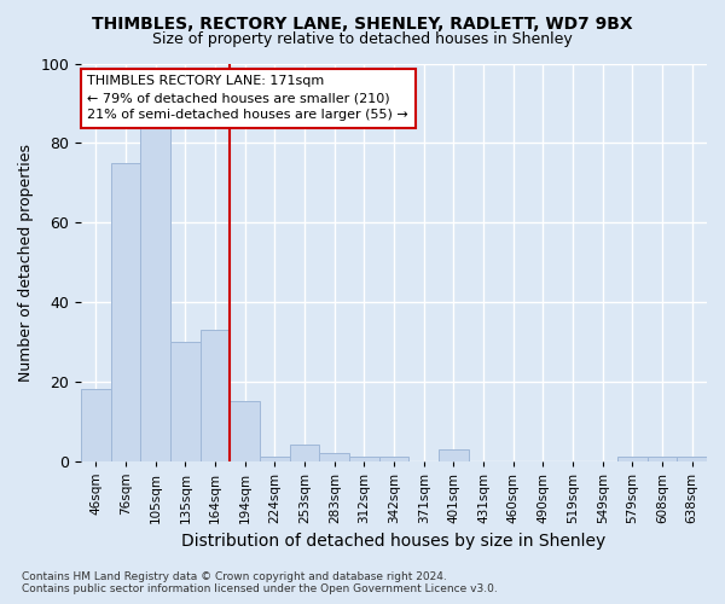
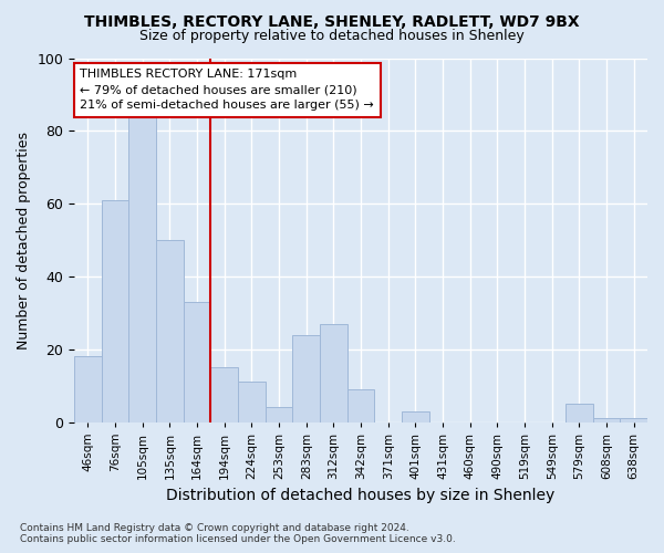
76sqm: 75 -> 61
135sqm: 30 -> 50
224sqm: 1 -> 11
283sqm: 2 -> 24
312sqm: 1 -> 27
342sqm: 1 -> 9
579sqm: 1 -> 5
